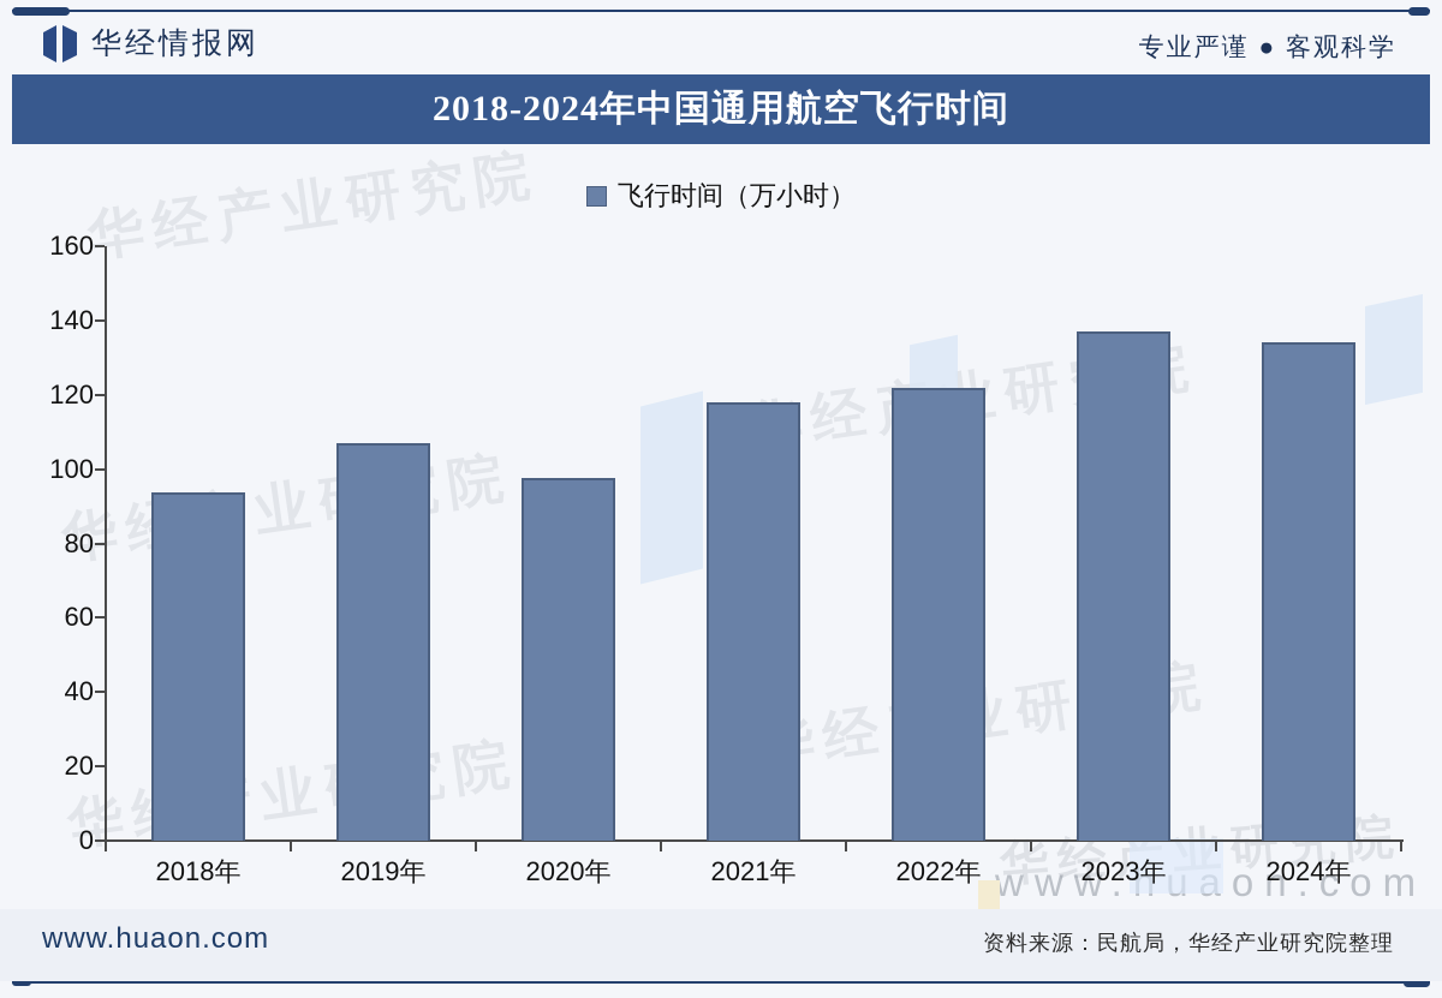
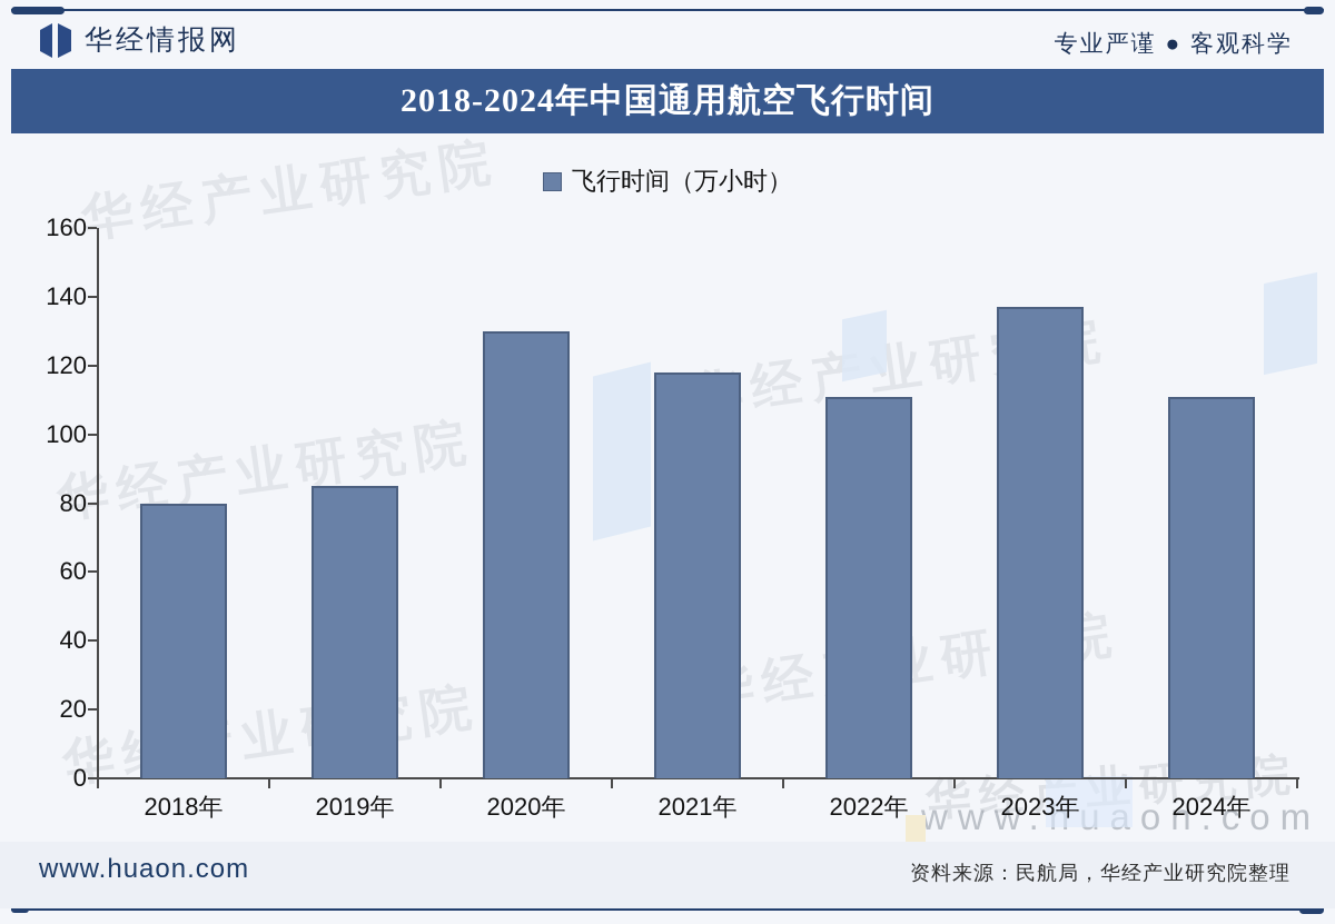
2018年: 94 -> 80
2019年: 107 -> 85
2020年: 98 -> 130
2022年: 122 -> 111
2024年: 134 -> 111
